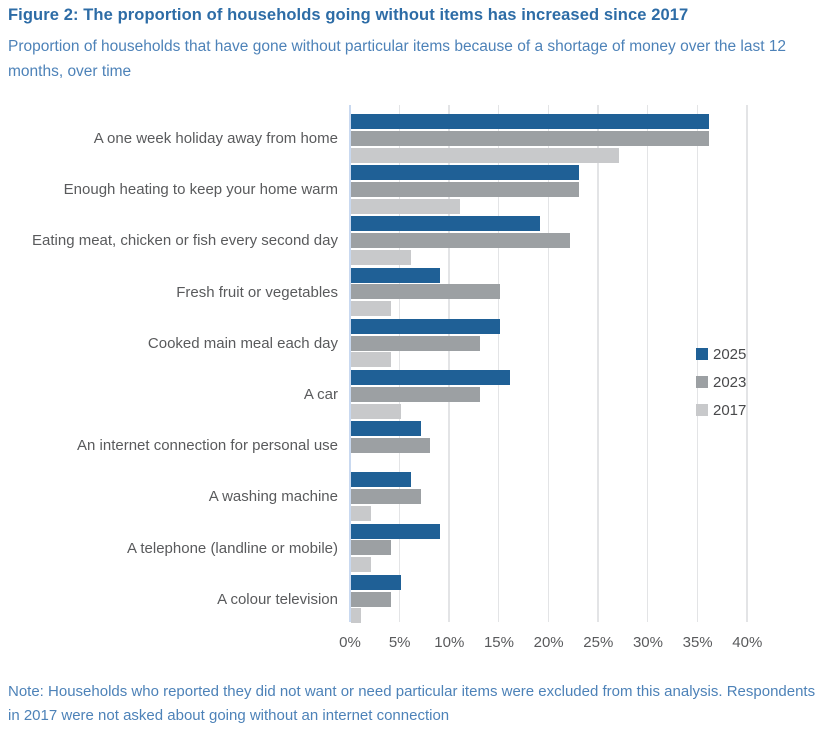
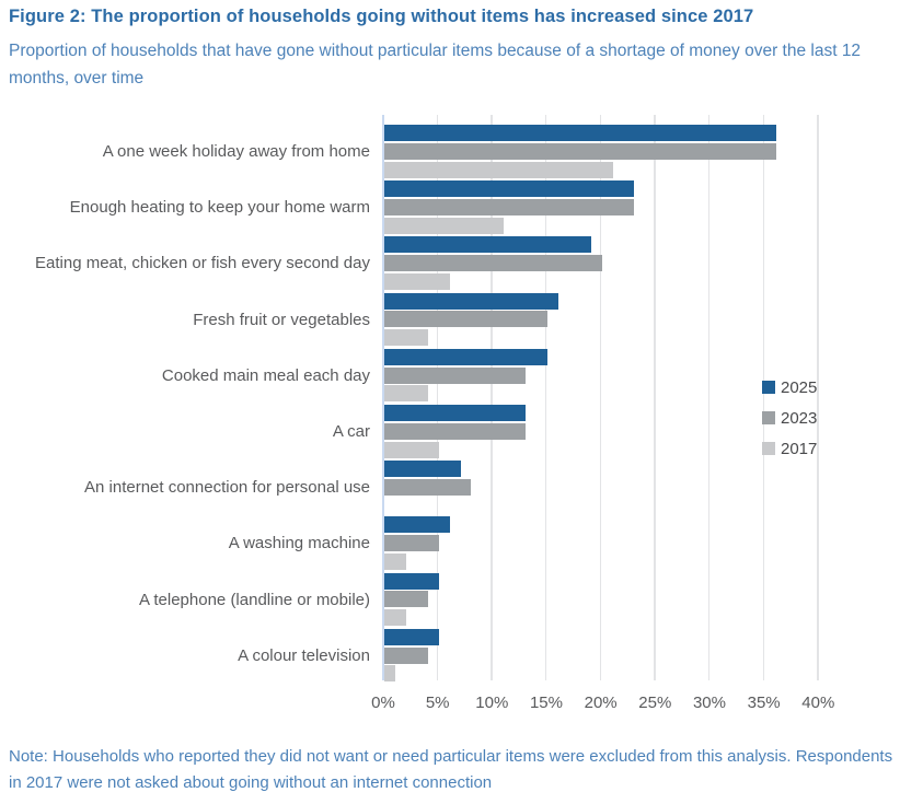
2017/A one week holiday away from home: 27% -> 21%
2023/Eating meat, chicken or fish every second day: 22% -> 20%
2025/Fresh fruit or vegetables: 9% -> 16%
2025/A car: 16% -> 13%
2023/A washing machine: 7% -> 5%
2025/A telephone (landline or mobile): 9% -> 5%
